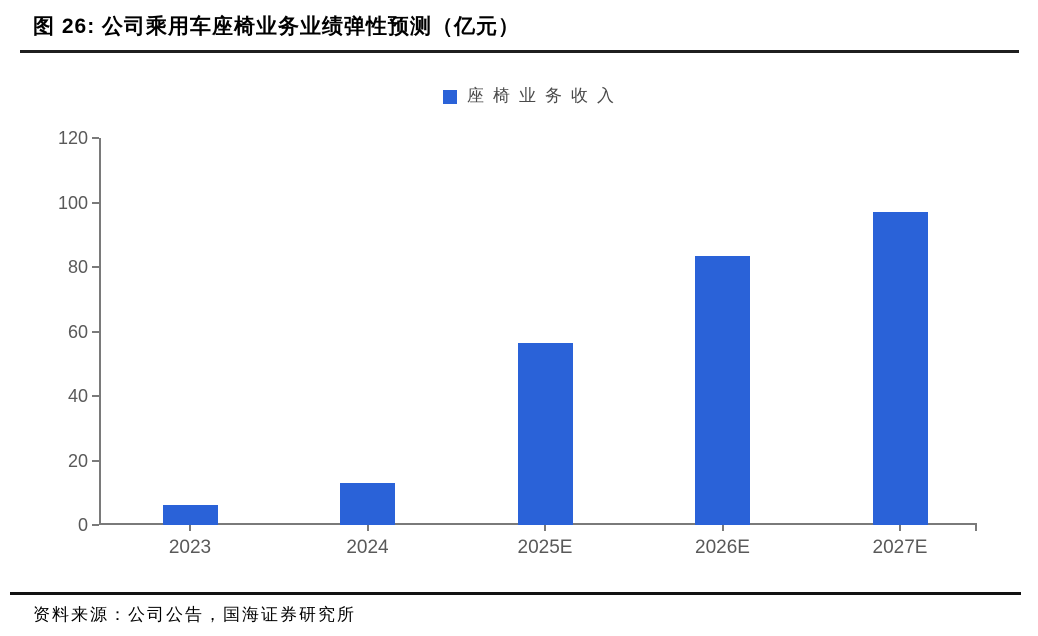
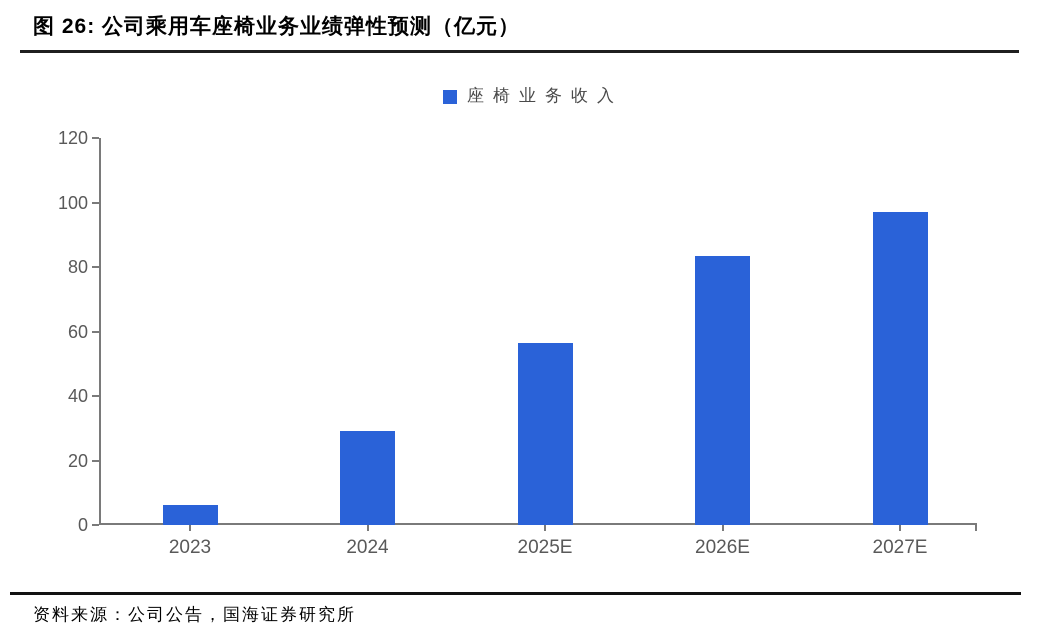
2024: 13 -> 29
